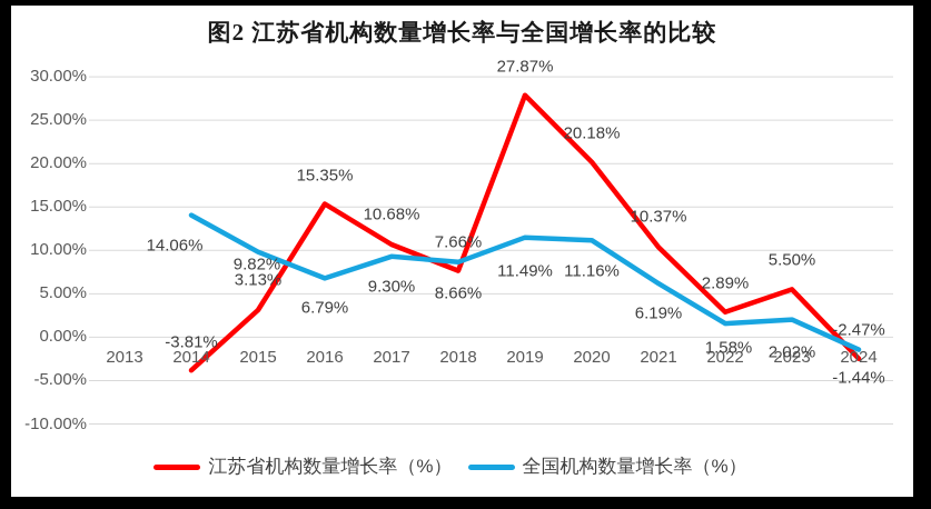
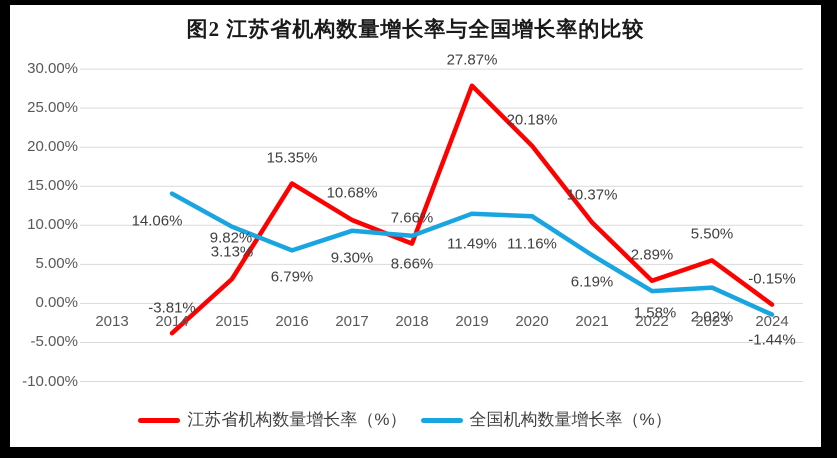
江苏省机构数量增长率（%）/2024: -2.47% -> -0.15%
